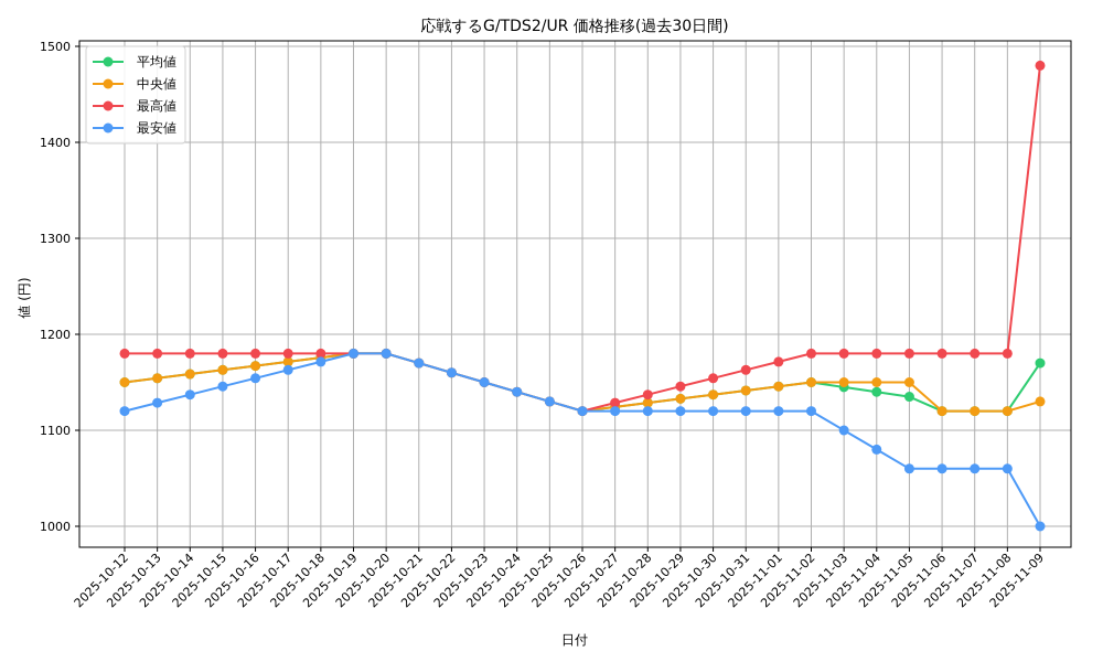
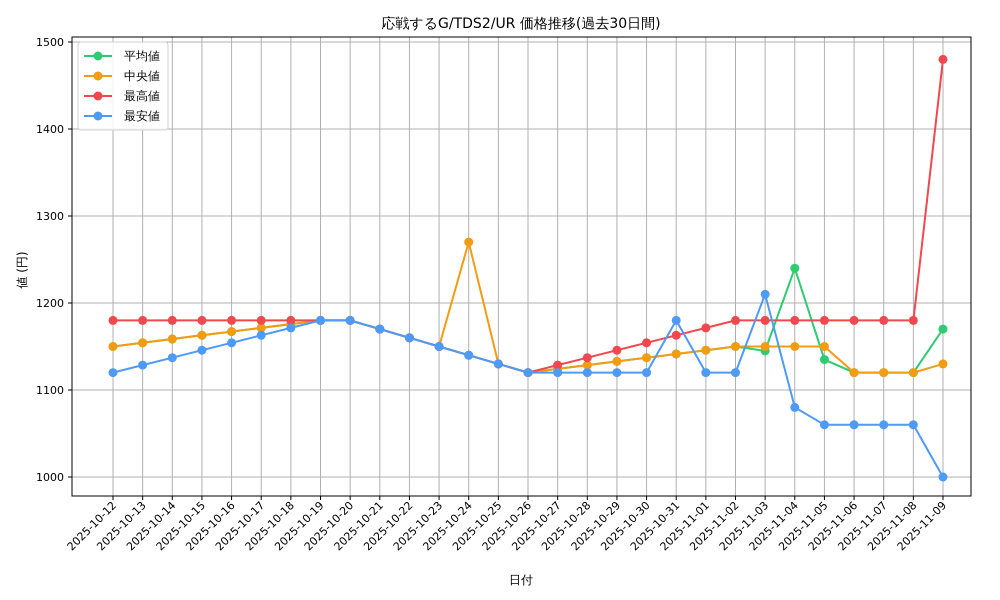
中央値/2025-10-24: 1140 -> 1270
最安値/2025-10-31: 1120 -> 1180
最安値/2025-11-03: 1100 -> 1210
平均値/2025-11-04: 1140 -> 1240
